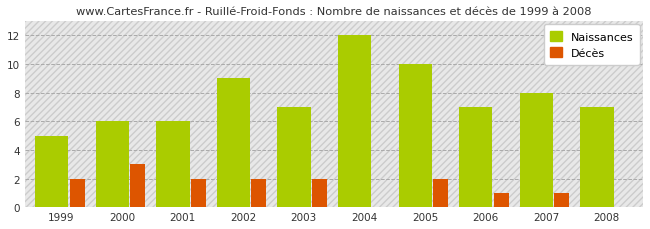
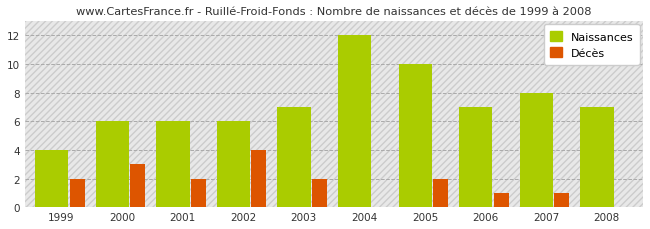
Naissances/1999: 5 -> 4
Naissances/2002: 9 -> 6
Décès/2002: 2 -> 4
